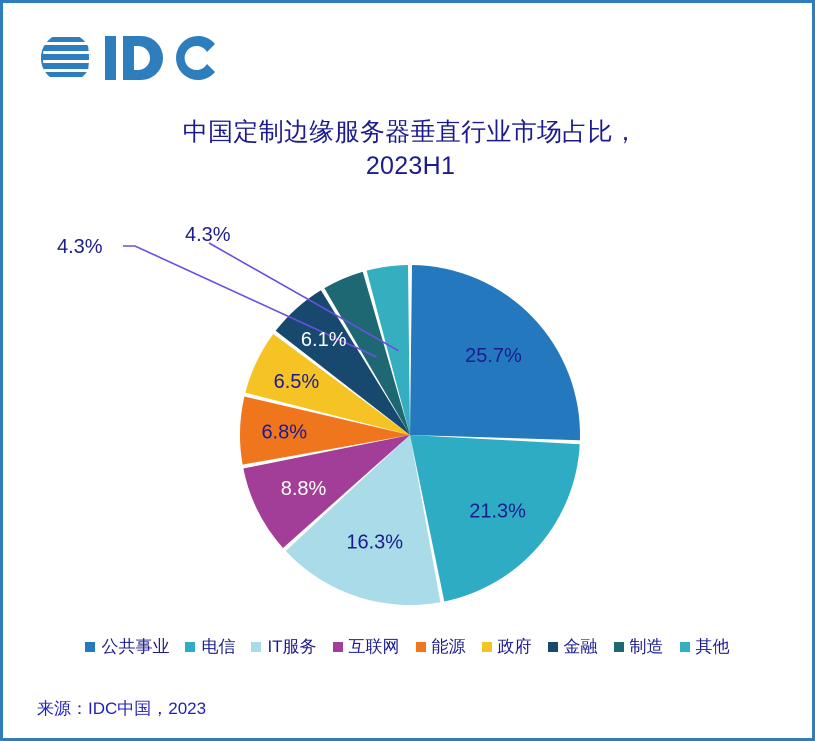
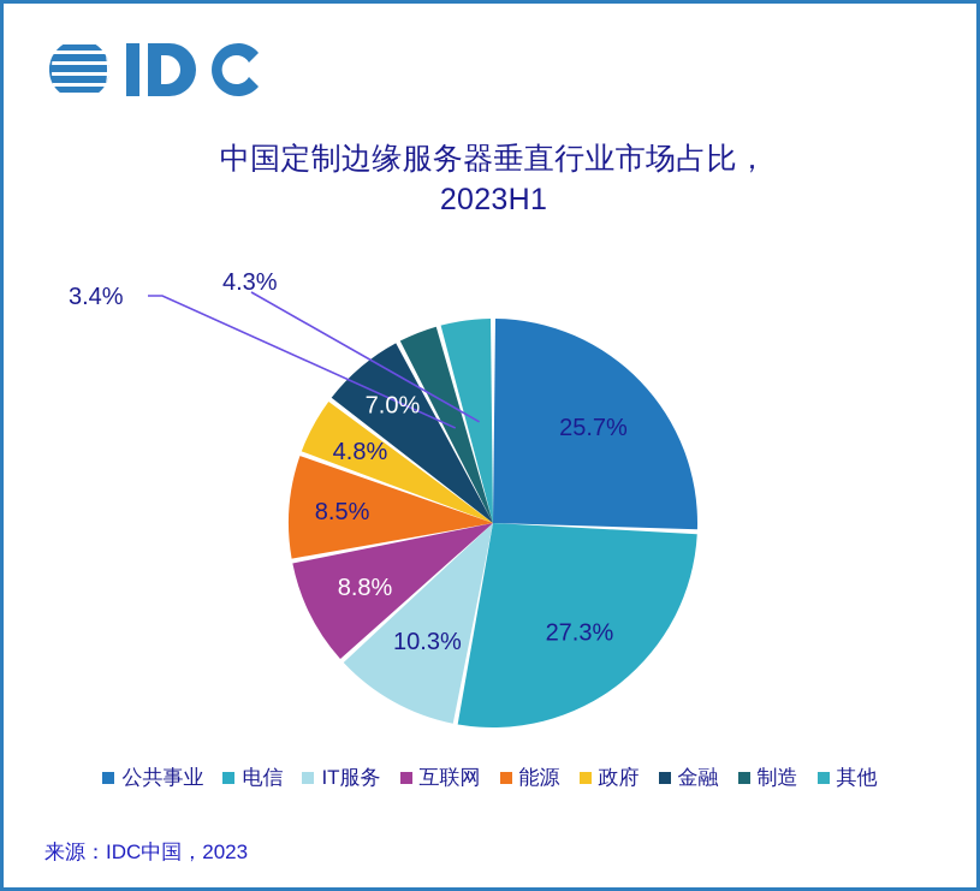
电信: 21.3% -> 27.3%
IT服务: 16.3% -> 10.3%
能源: 6.8% -> 8.5%
政府: 6.5% -> 4.8%
金融: 6.1% -> 7.0%
制造: 4.3% -> 3.4%
